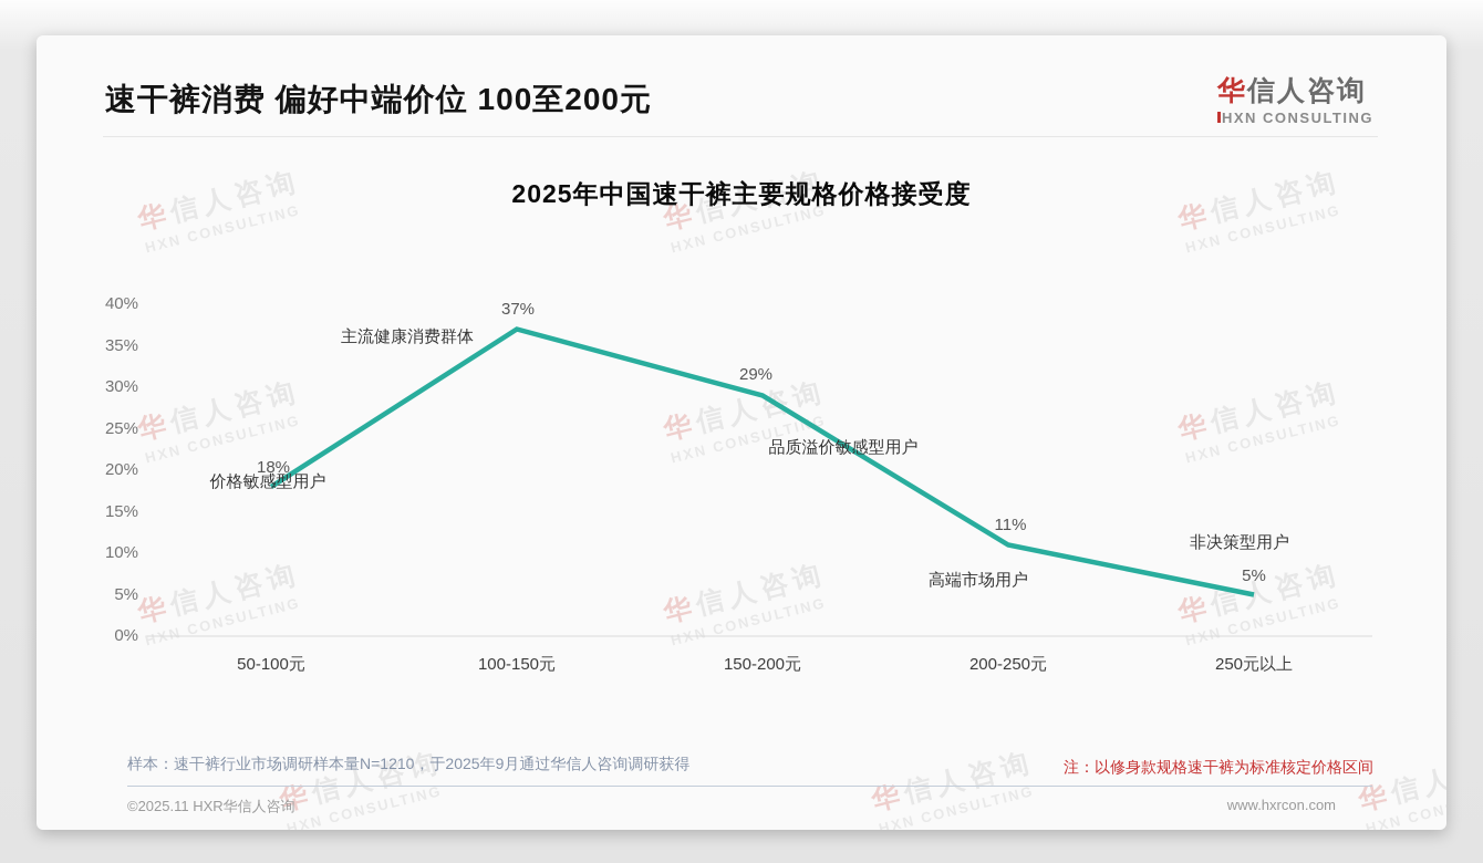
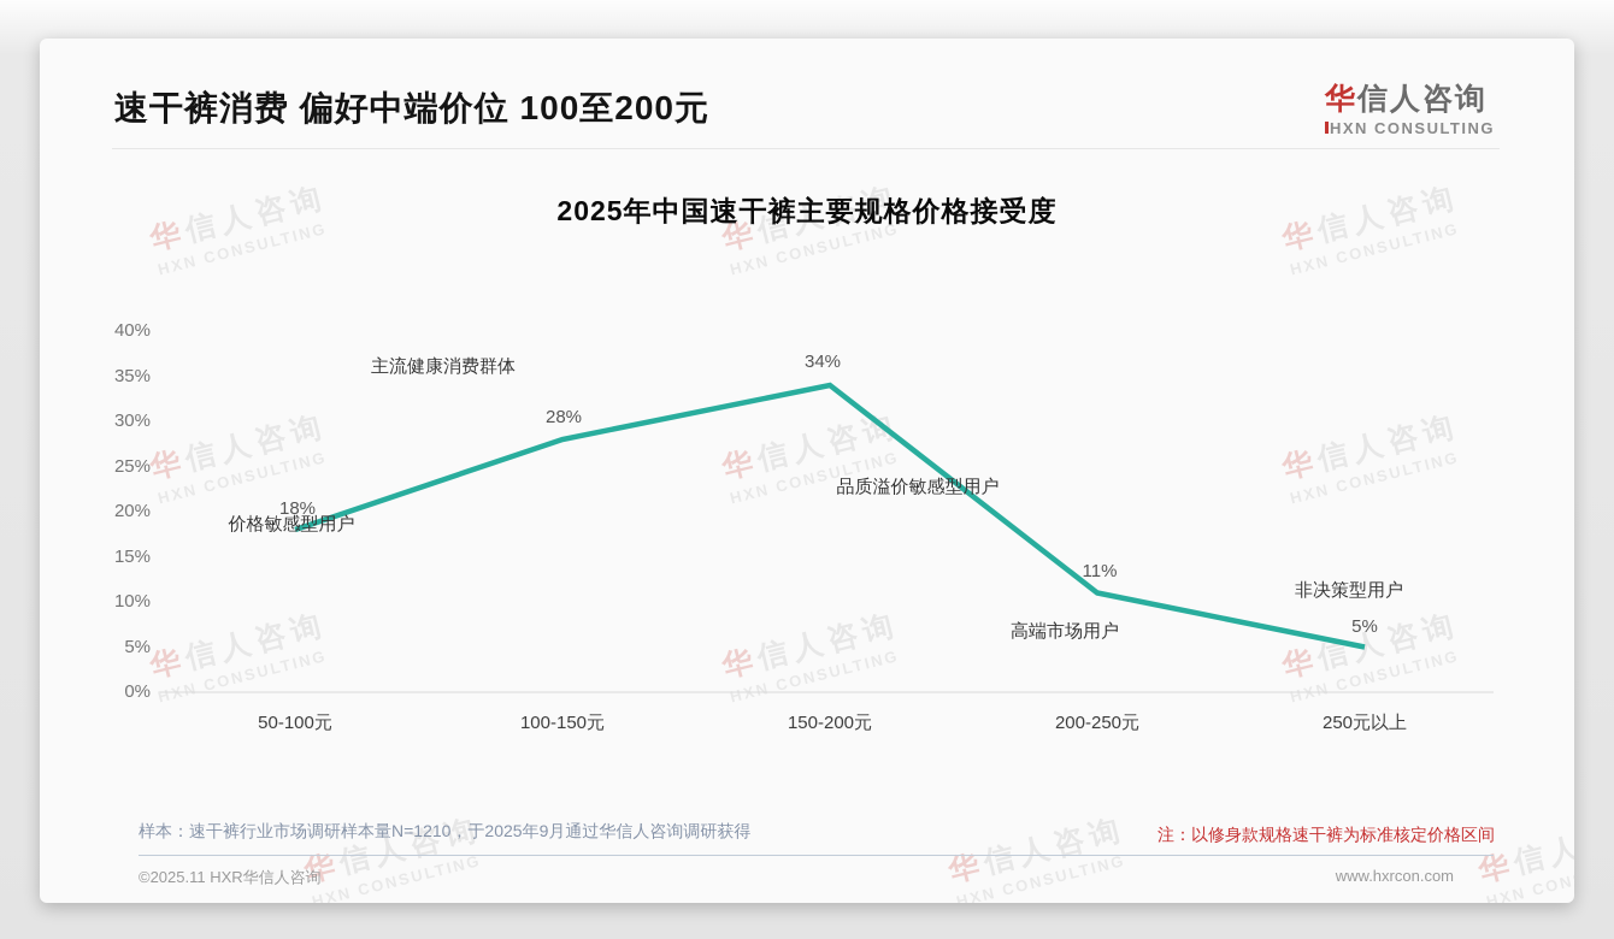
100-150元: 37% -> 28%
150-200元: 29% -> 34%
